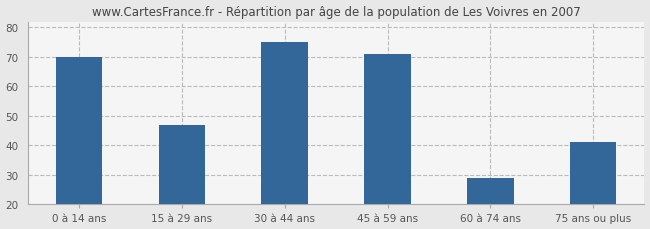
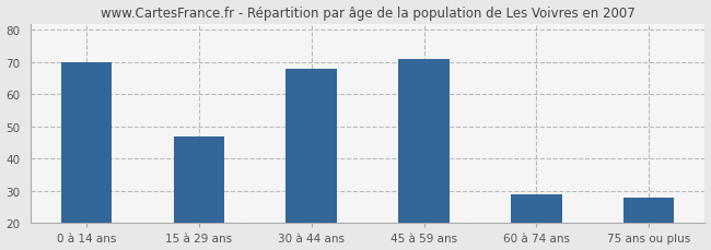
30 à 44 ans: 75 -> 68
75 ans ou plus: 41 -> 28
